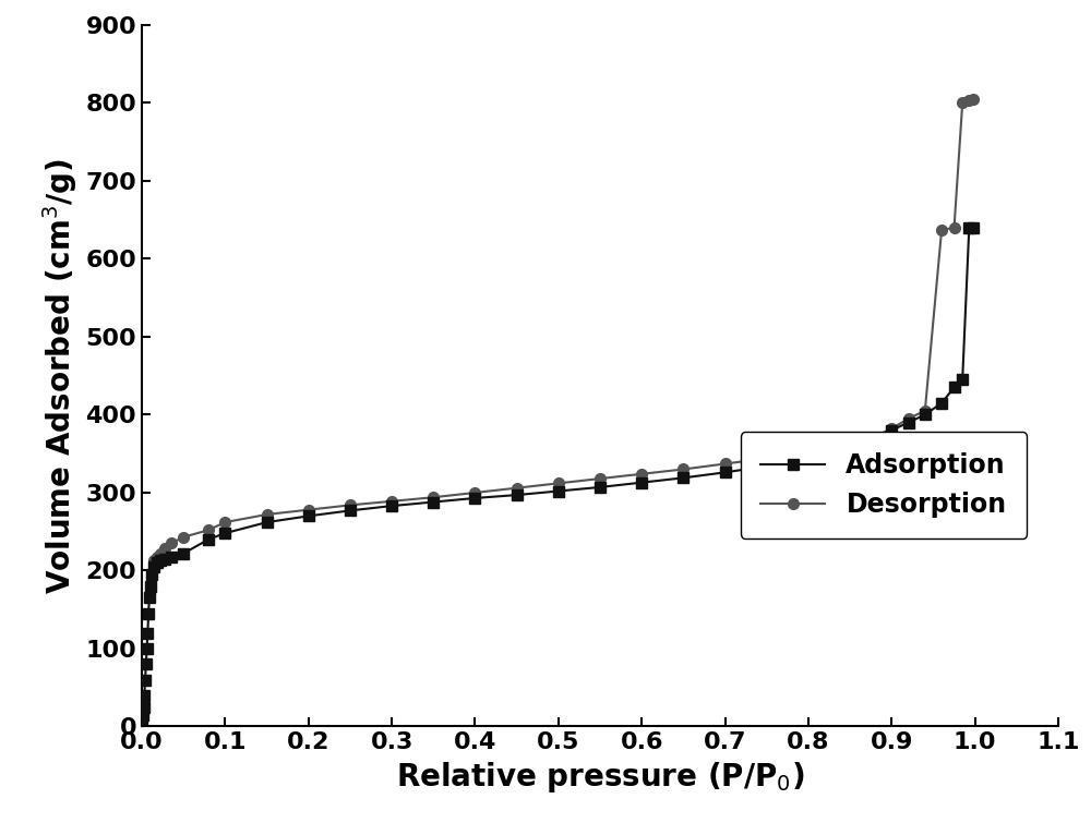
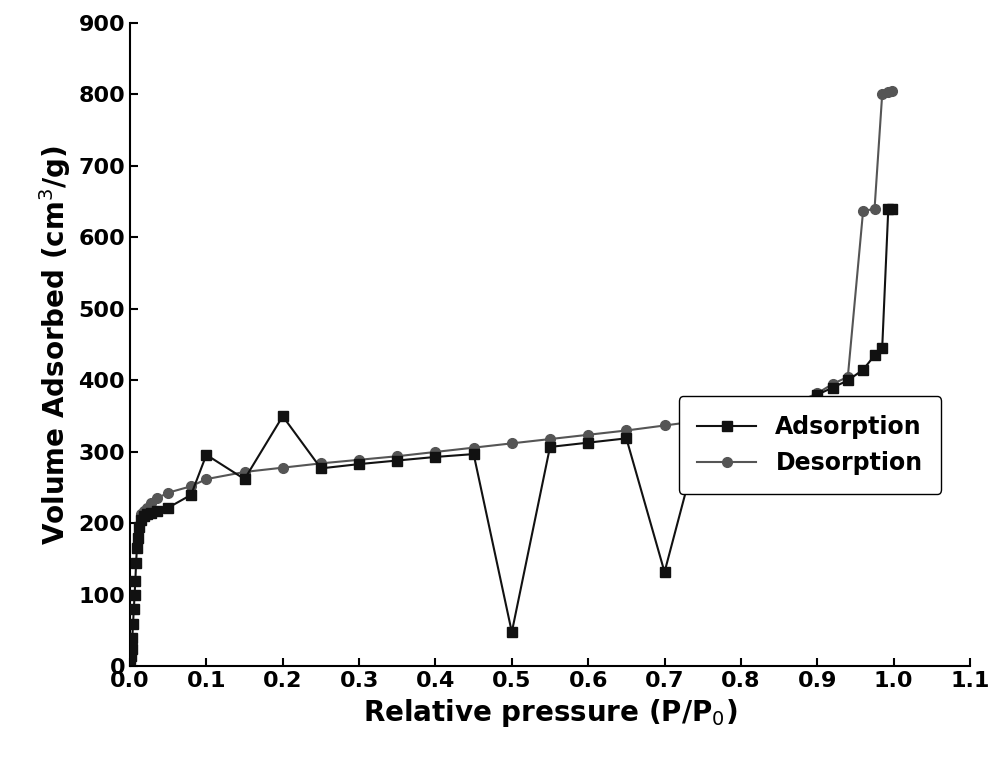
Adsorption/0.1: 248 -> 296
Adsorption/0.2: 270 -> 350
Adsorption/0.5: 302 -> 48
Adsorption/0.7: 326 -> 132
